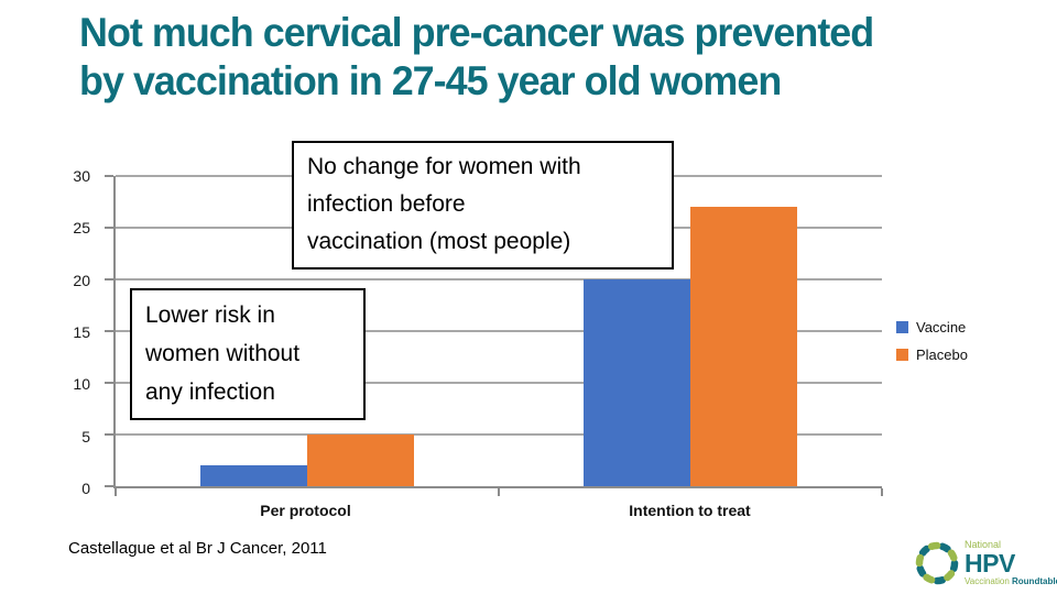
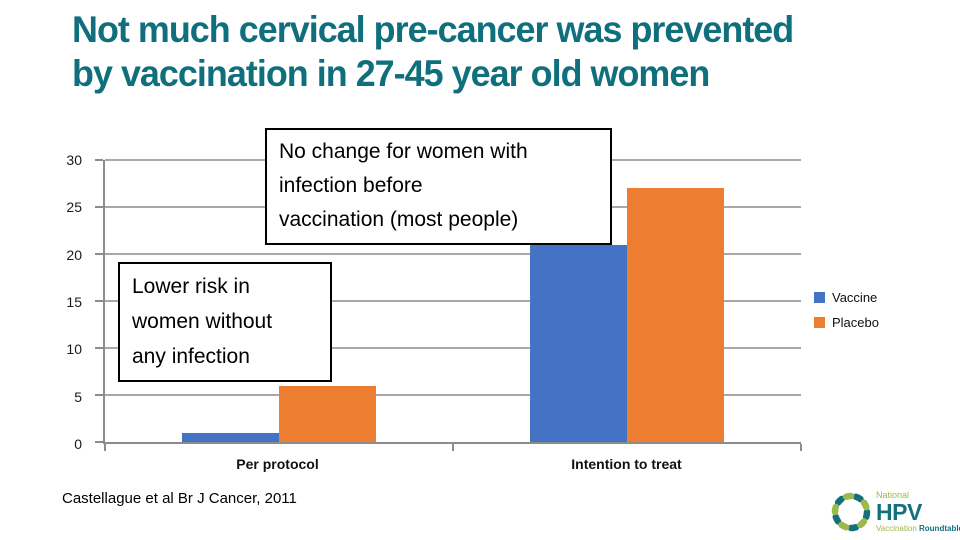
Vaccine/Per protocol: 2 -> 1
Placebo/Per protocol: 5 -> 6
Vaccine/Intention to treat: 20 -> 21
